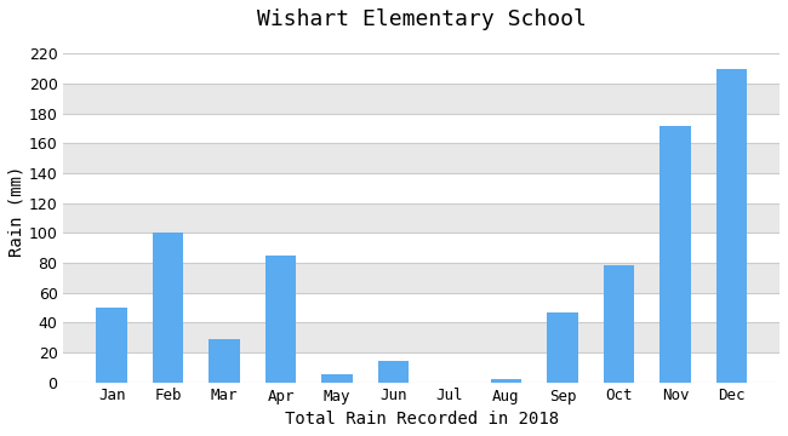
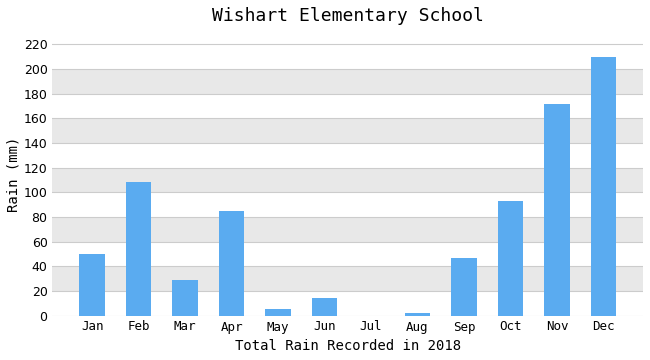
Feb: 100 -> 108
Oct: 78 -> 93
